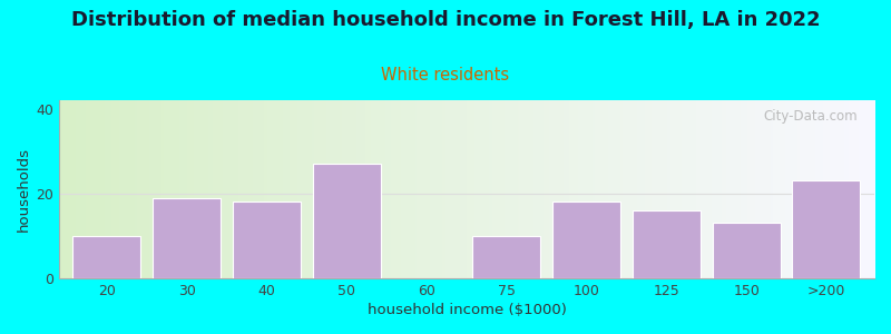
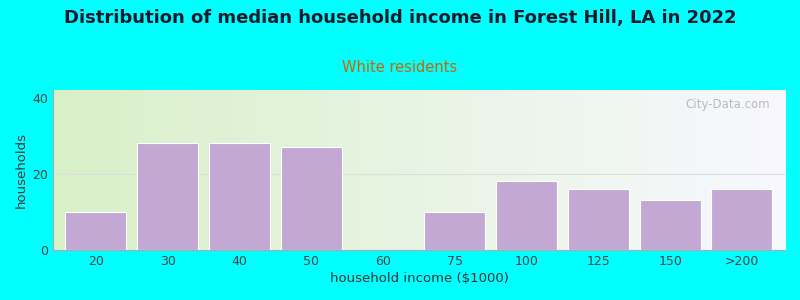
30: 19 -> 28
40: 18 -> 28
>200: 23 -> 16
